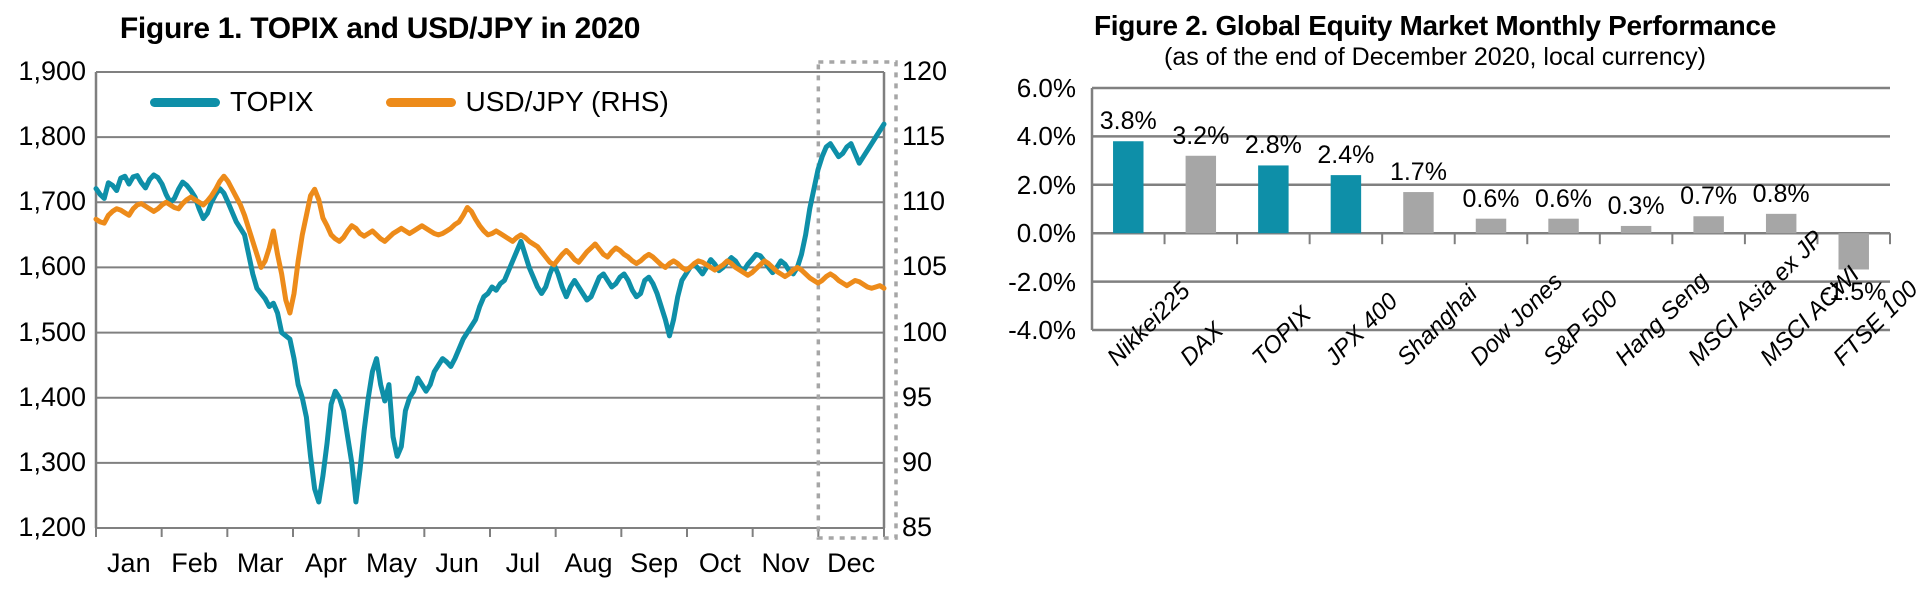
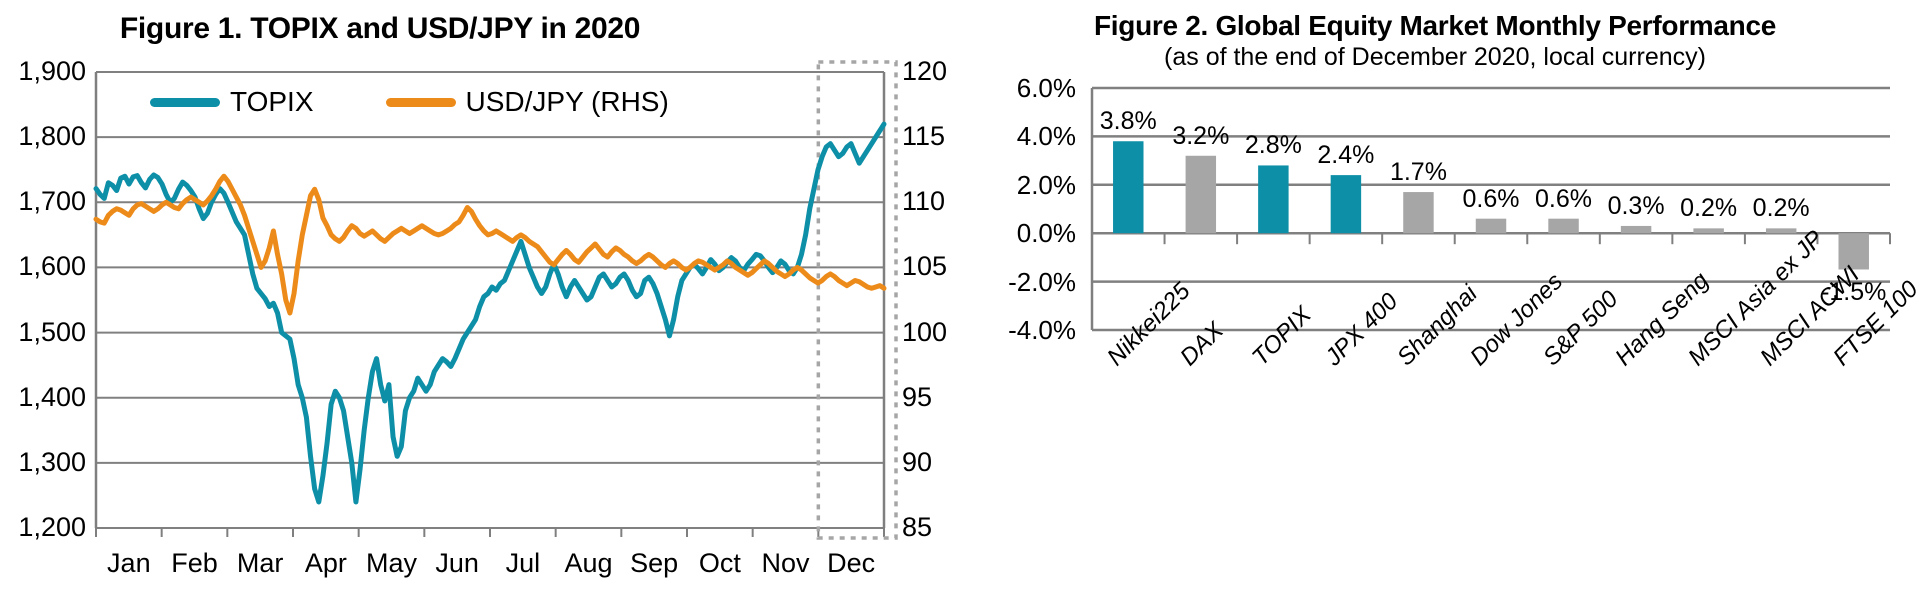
Figure 2. Global Equity Market Monthly Performance/MSCI Asia ex JP: 0.7% -> 0.2%
Figure 2. Global Equity Market Monthly Performance/MSCI ACWI: 0.8% -> 0.2%
